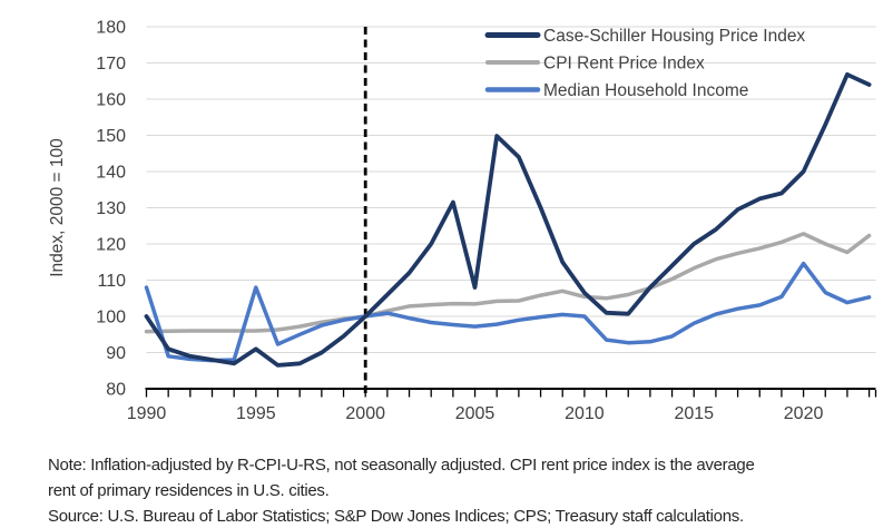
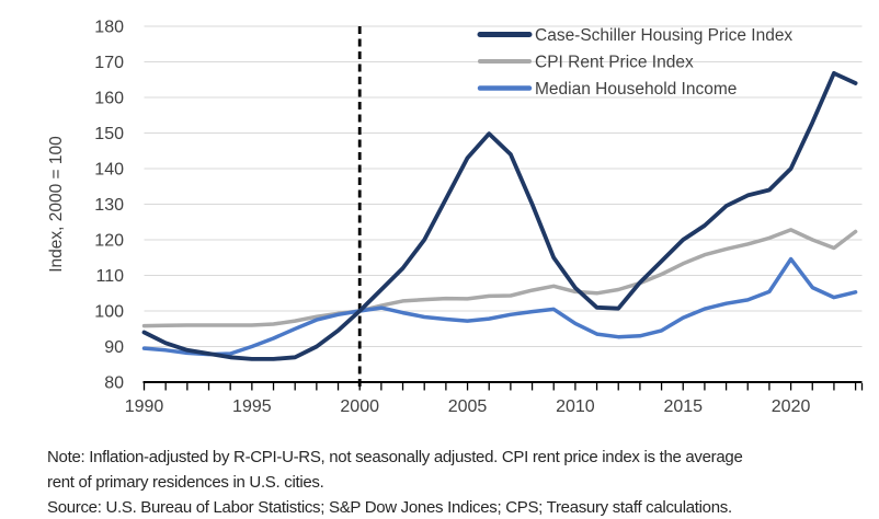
Case-Schiller Housing Price Index/1990: 100 -> 94
Median Household Income/1990: 108 -> 90
Case-Schiller Housing Price Index/1995: 91 -> 86
Median Household Income/1995: 108 -> 90
Case-Schiller Housing Price Index/2005: 108 -> 143
Median Household Income/2010: 100 -> 96
